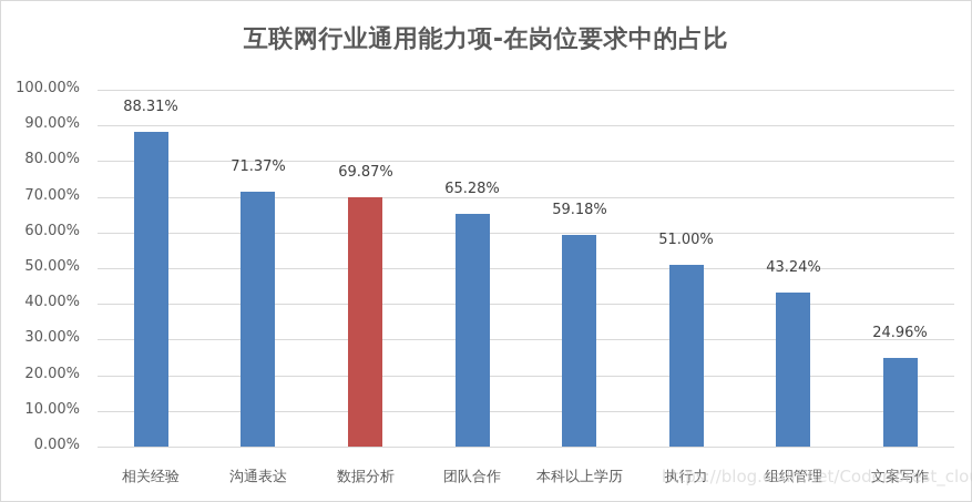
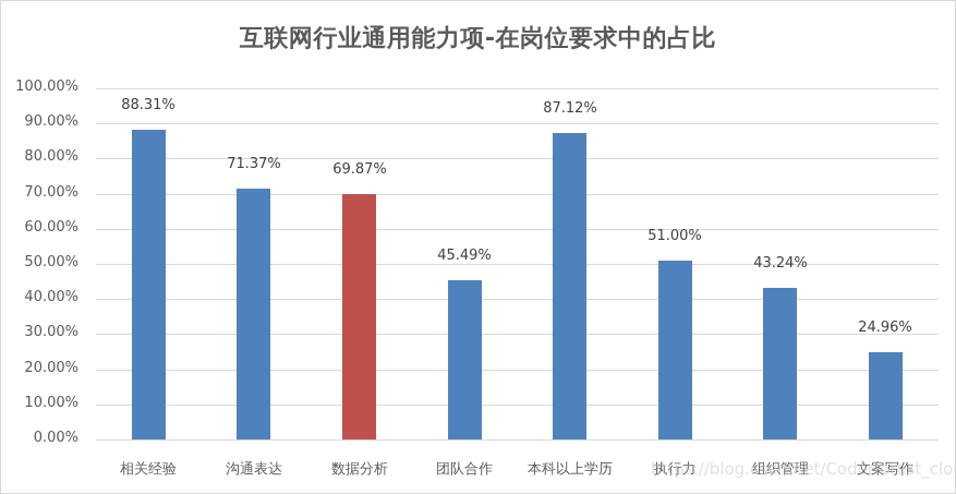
团队合作: 65.28% -> 45.49%
本科以上学历: 59.18% -> 87.12%
